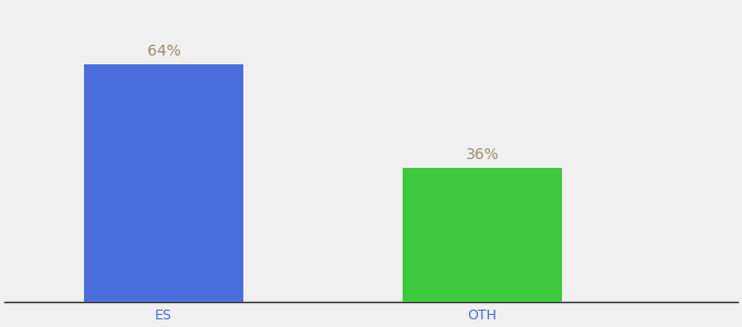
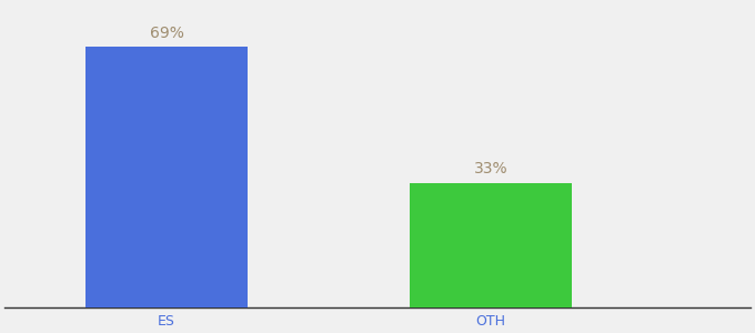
ES: 64% -> 69%
OTH: 36% -> 33%
